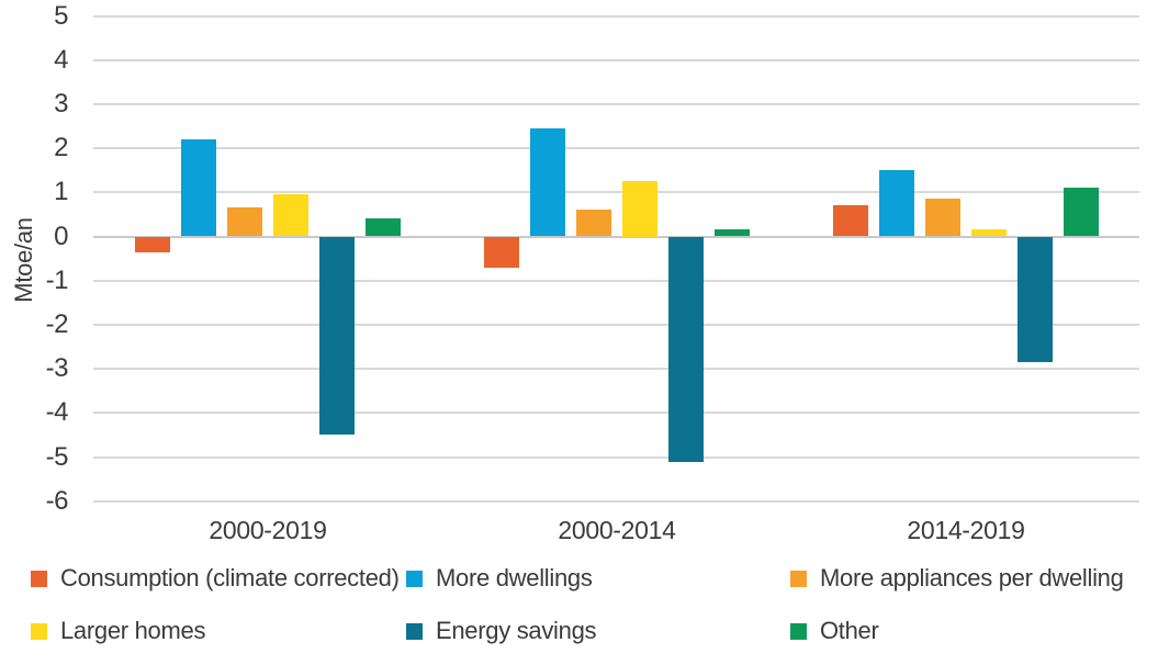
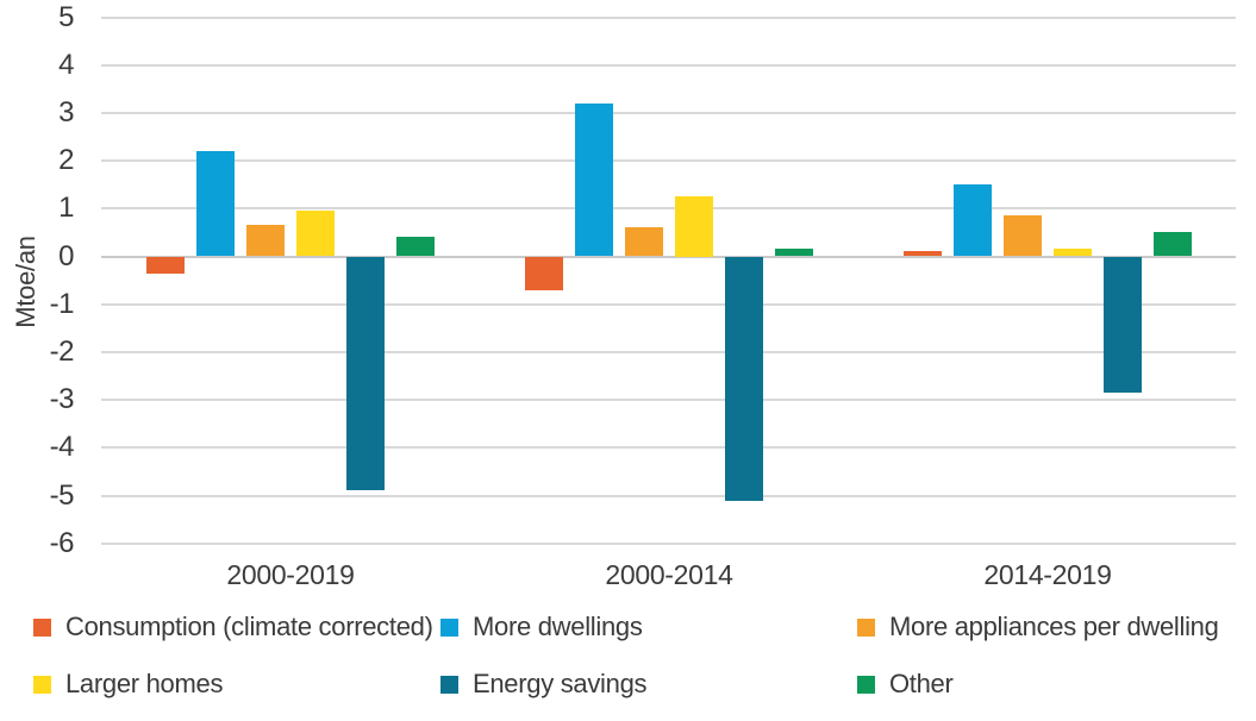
Energy savings/2000-2019: -4.5 -> -4.9
More dwellings/2000-2014: 2.5 -> 3.2
Consumption (climate corrected)/2014-2019: 0.7 -> 0.1
Other/2014-2019: 1.1 -> 0.5
